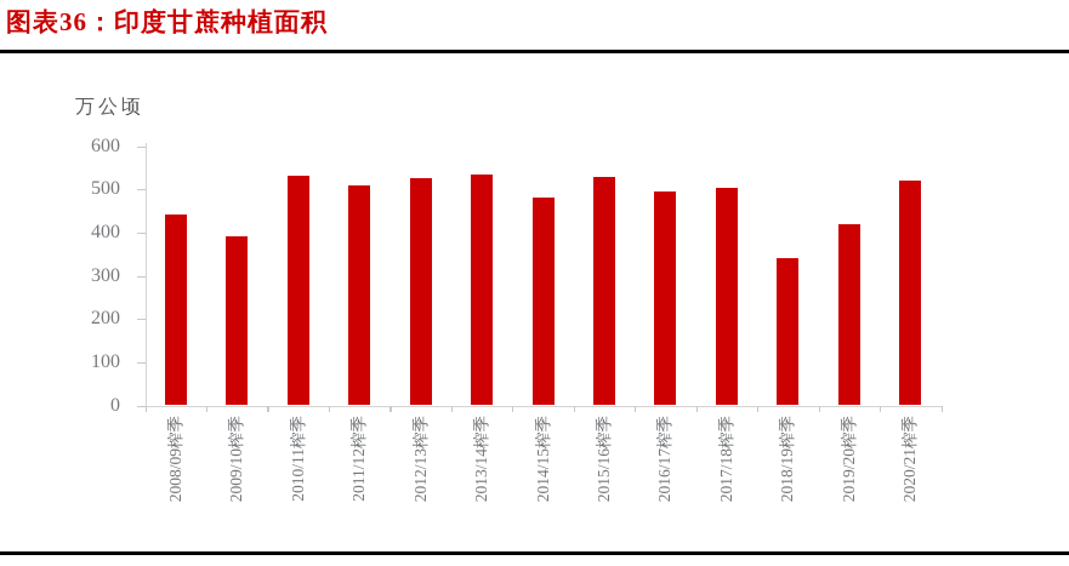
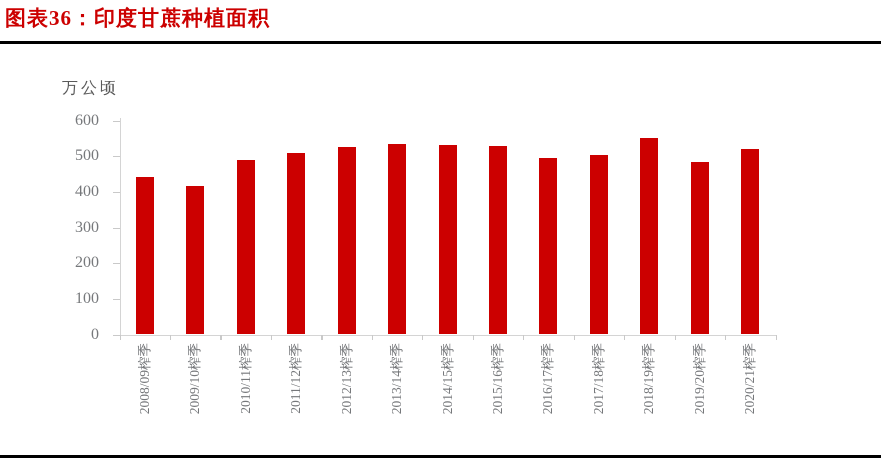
2009/10榨季: 390 -> 420
2010/11榨季: 530 -> 490
2014/15榨季: 480 -> 530
2018/19榨季: 340 -> 550
2019/20榨季: 420 -> 480
